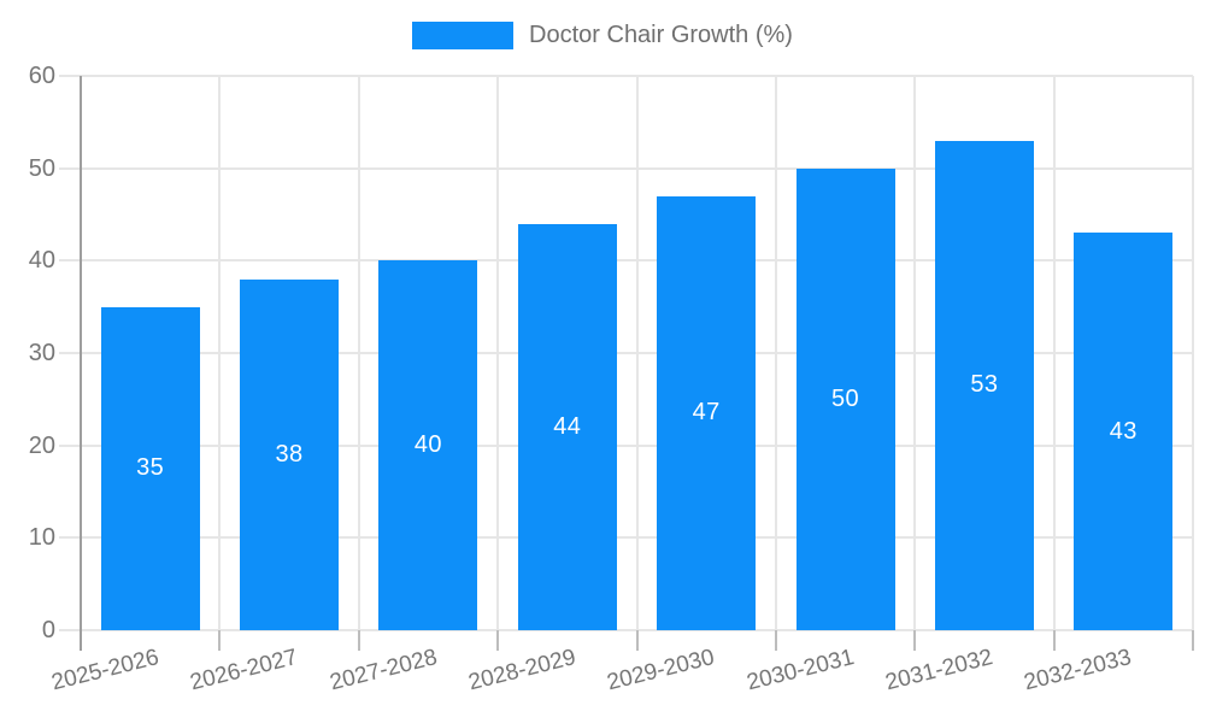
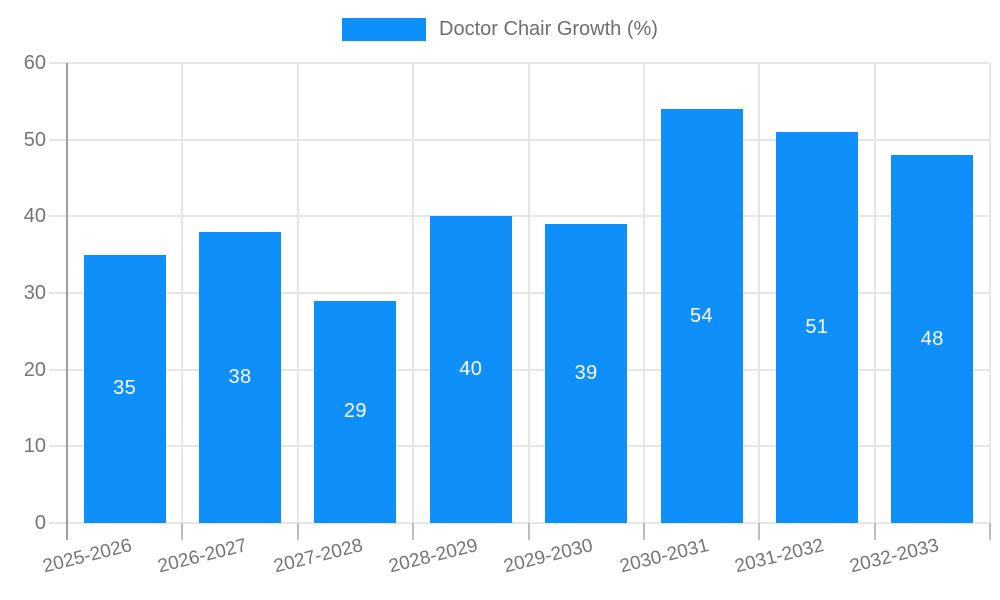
2027-2028: 40 -> 29
2028-2029: 44 -> 40
2029-2030: 47 -> 39
2030-2031: 50 -> 54
2031-2032: 53 -> 51
2032-2033: 43 -> 48
